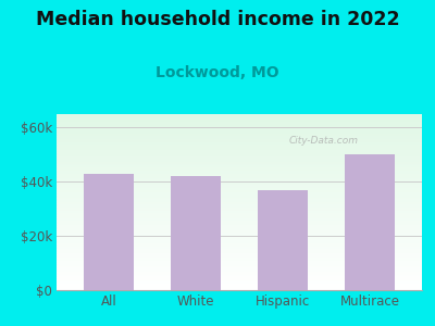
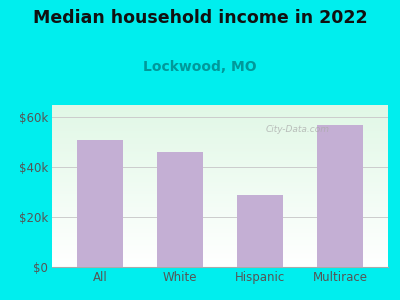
All: $43k -> $51k
White: $42k -> $46k
Hispanic: $37k -> $29k
Multirace: $50k -> $57k
